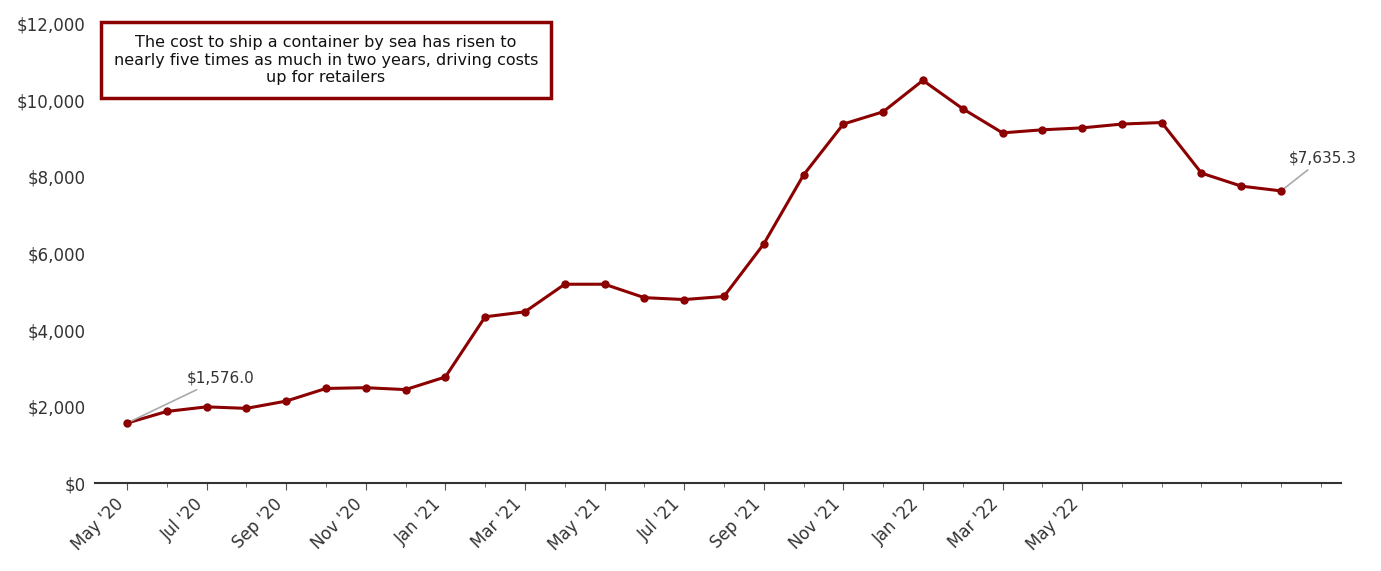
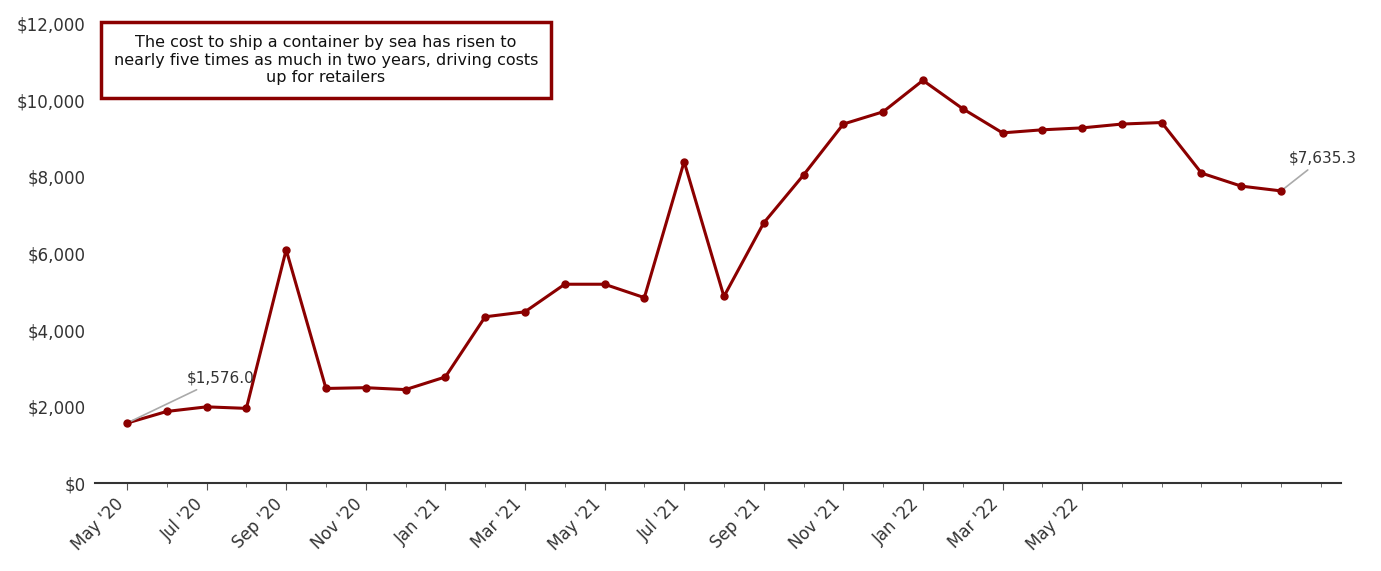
Sep '20: $2,150 -> $6,100
Jul '21: $4,800 -> $8,400
Sep '21: $6,250 -> $6,800
